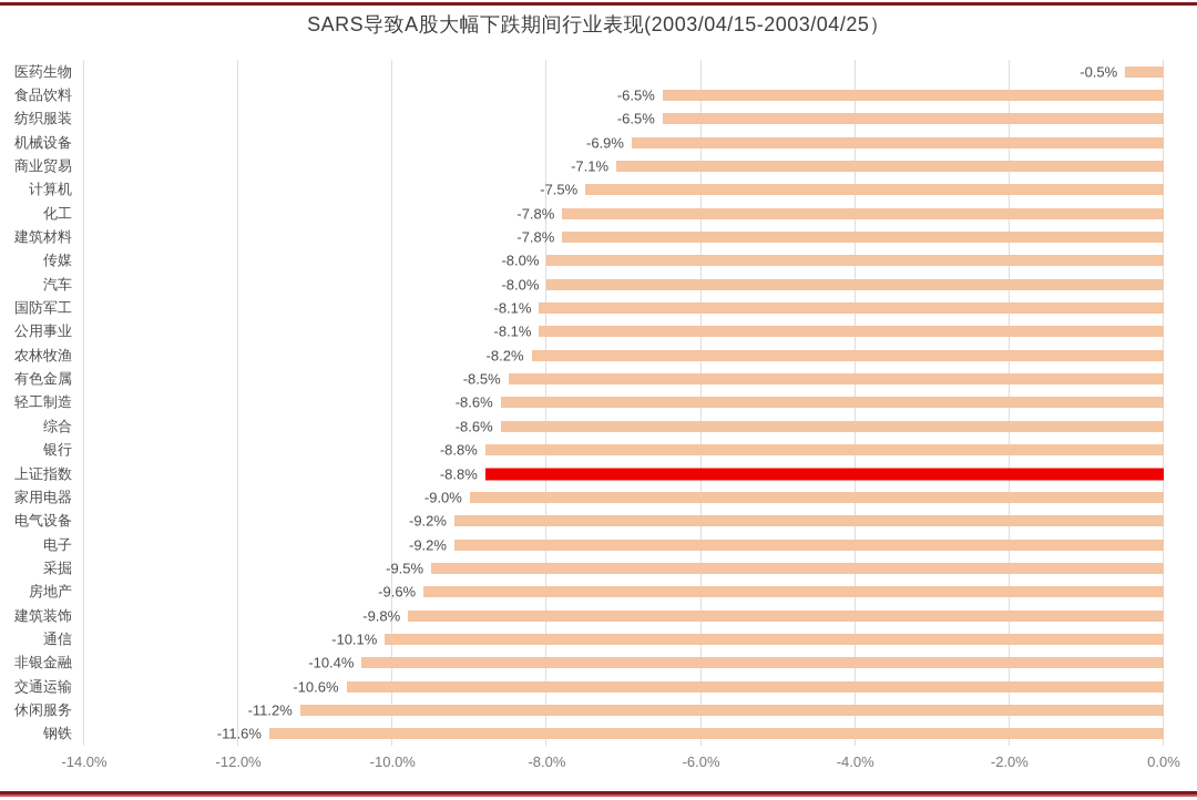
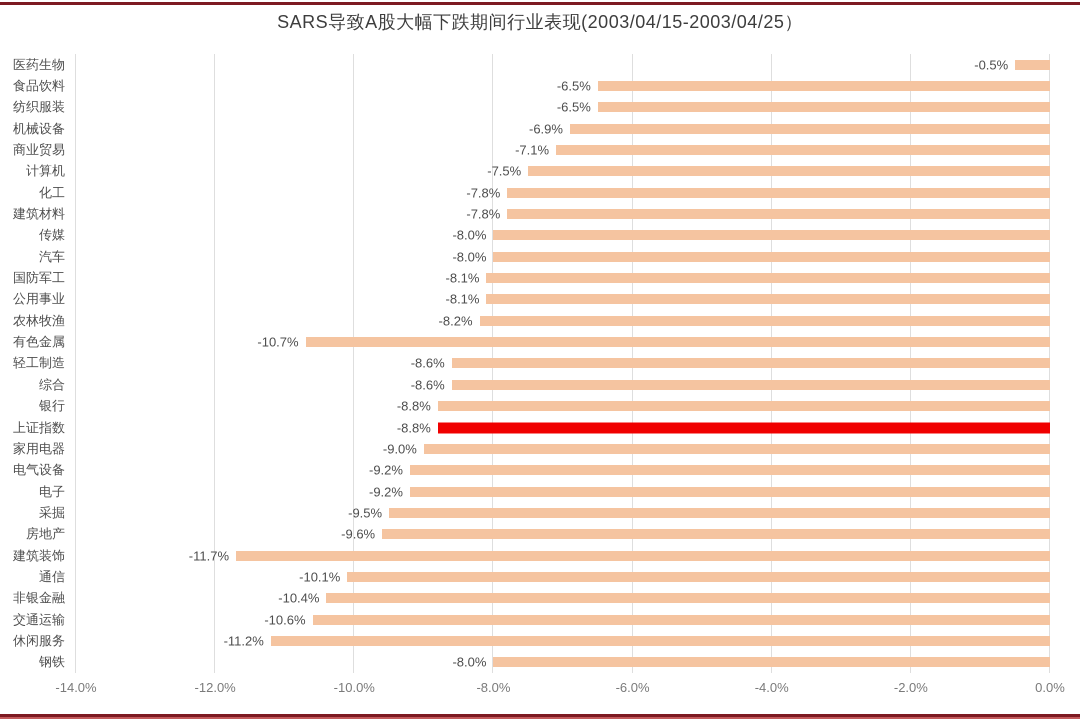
有色金属: -8.5% -> -10.7%
建筑装饰: -9.8% -> -11.7%
钢铁: -11.6% -> -8.0%
